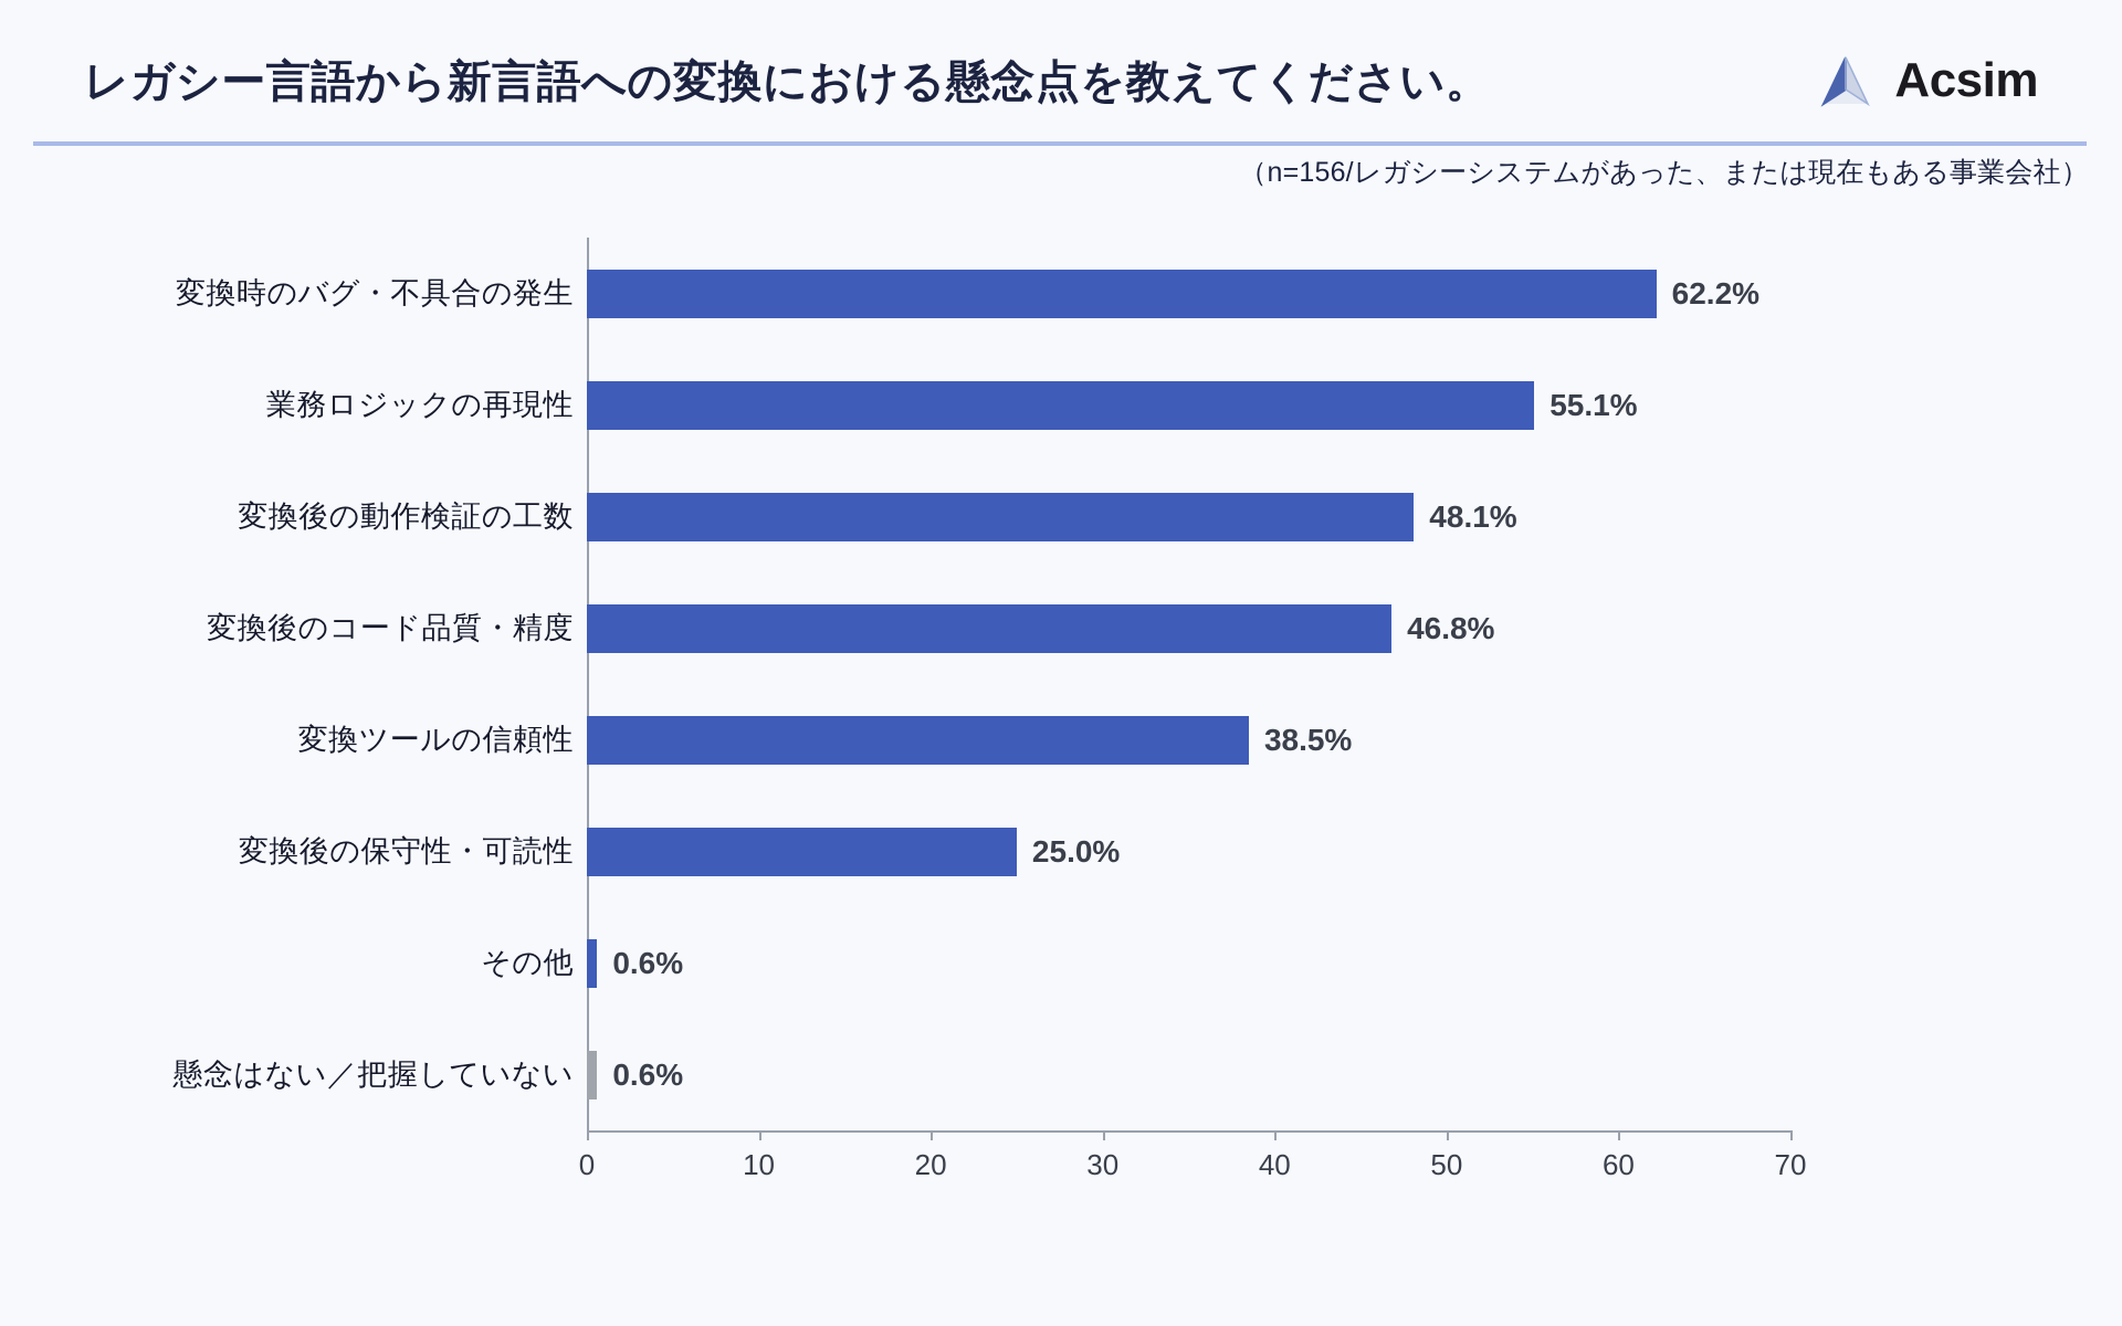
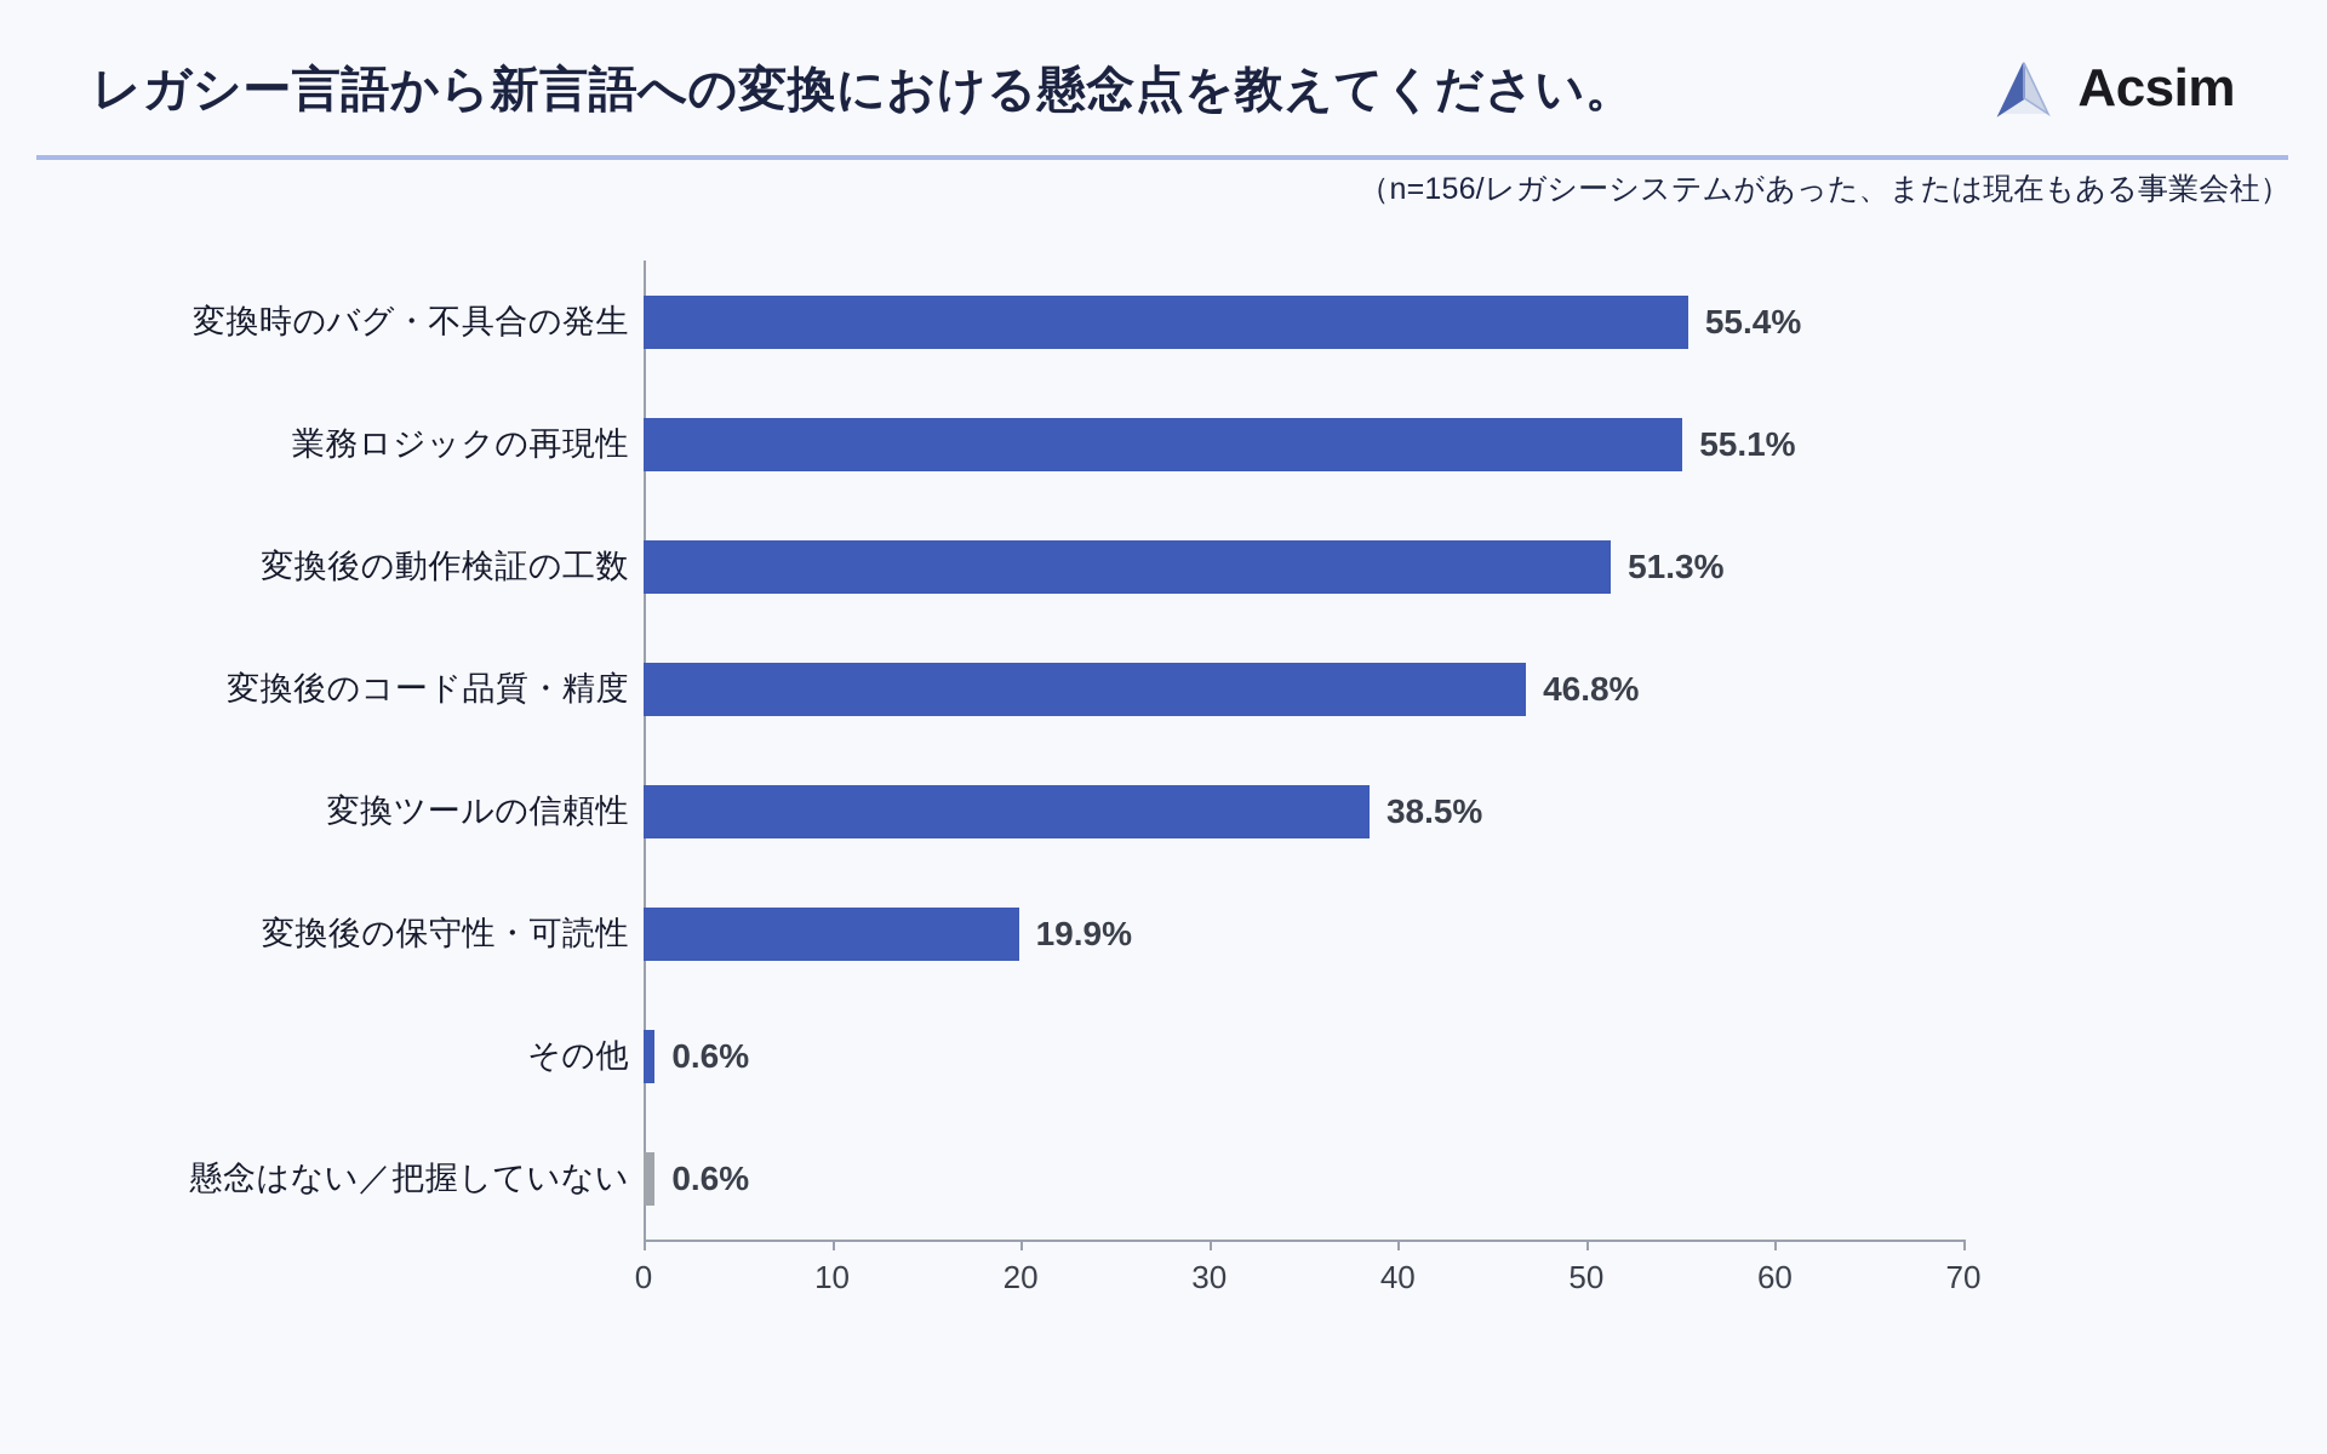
変換時のバグ・不具合の発生: 62.2% -> 55.4%
変換後の動作検証の工数: 48.1% -> 51.3%
変換後の保守性・可読性: 25.0% -> 19.9%
